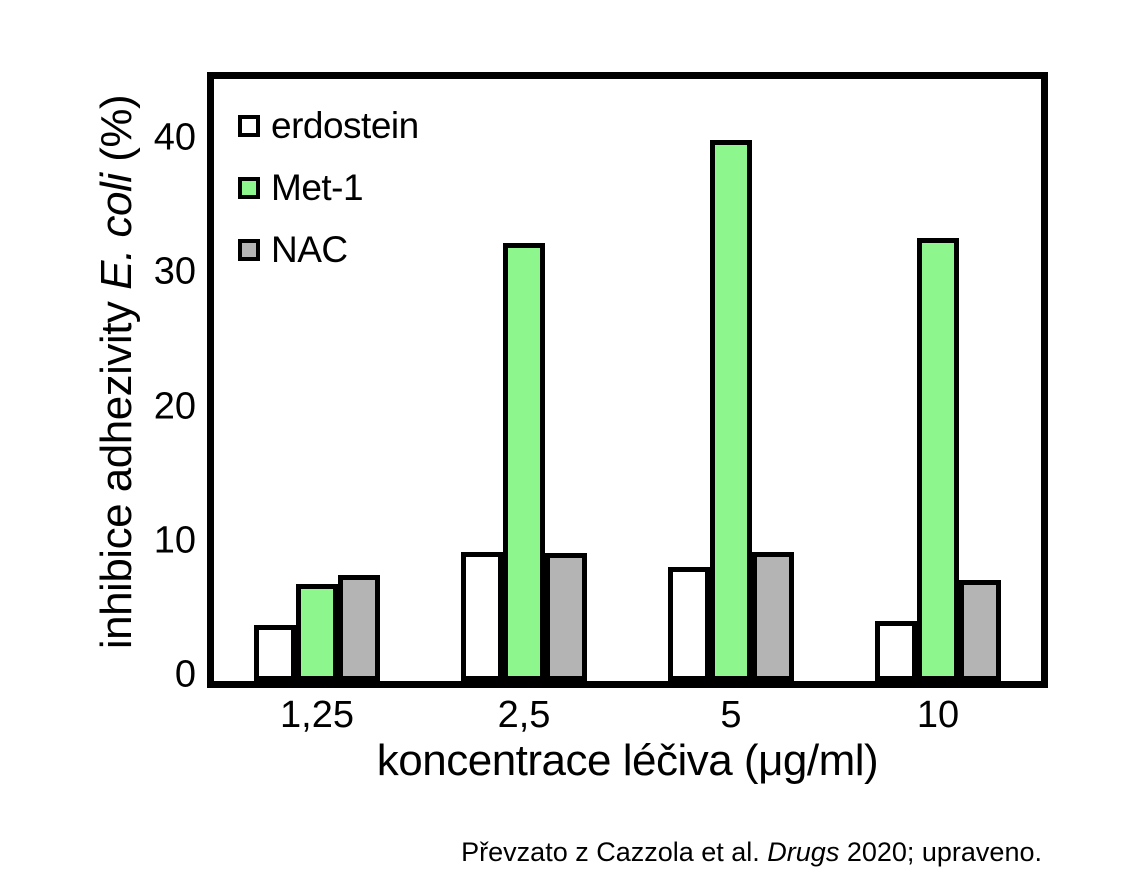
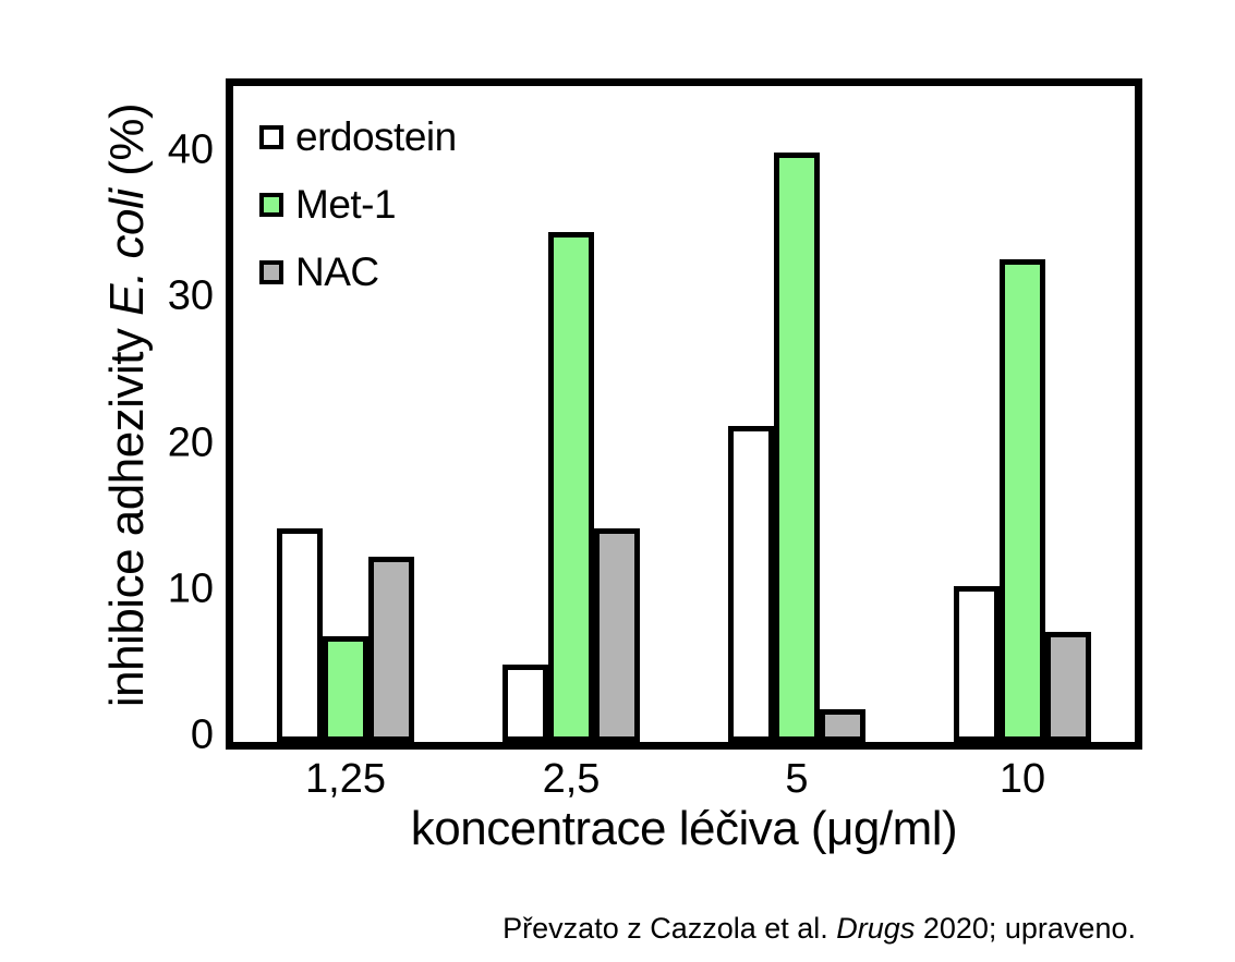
erdostein/1,25: 4.1 -> 14.4
NAC/1,25: 7.8 -> 12.5
erdostein/2,5: 9.5 -> 5.2
Met-1/2,5: 32.2 -> 34.4
NAC/2,5: 9.4 -> 14.4
erdostein/5: 8.4 -> 21.3
NAC/5: 9.5 -> 2.2
erdostein/10: 4.4 -> 10.5
